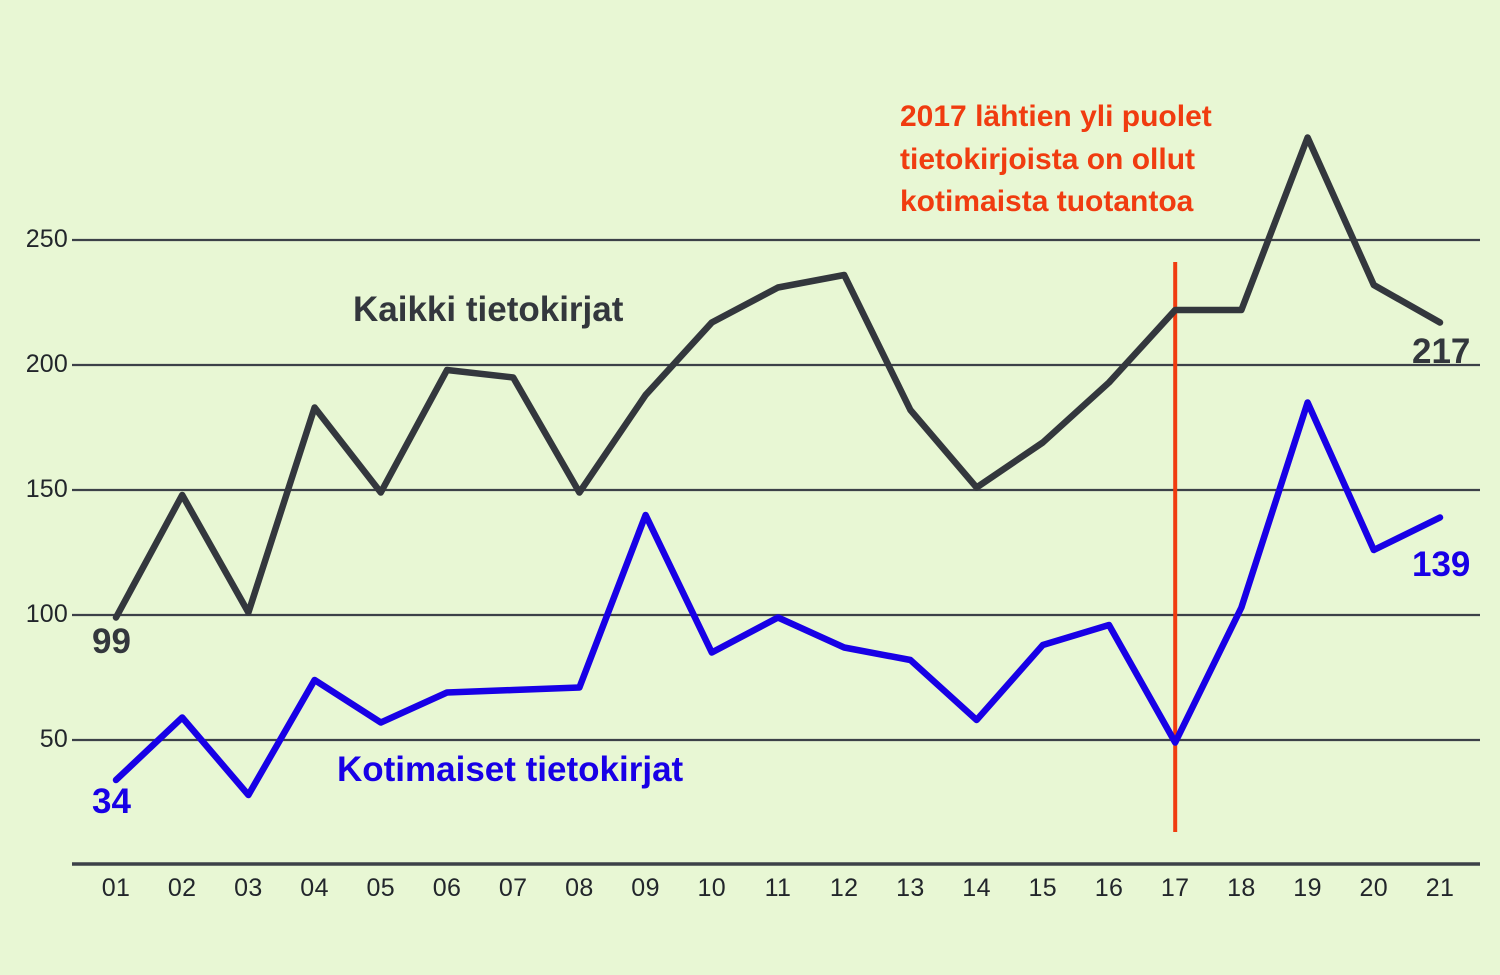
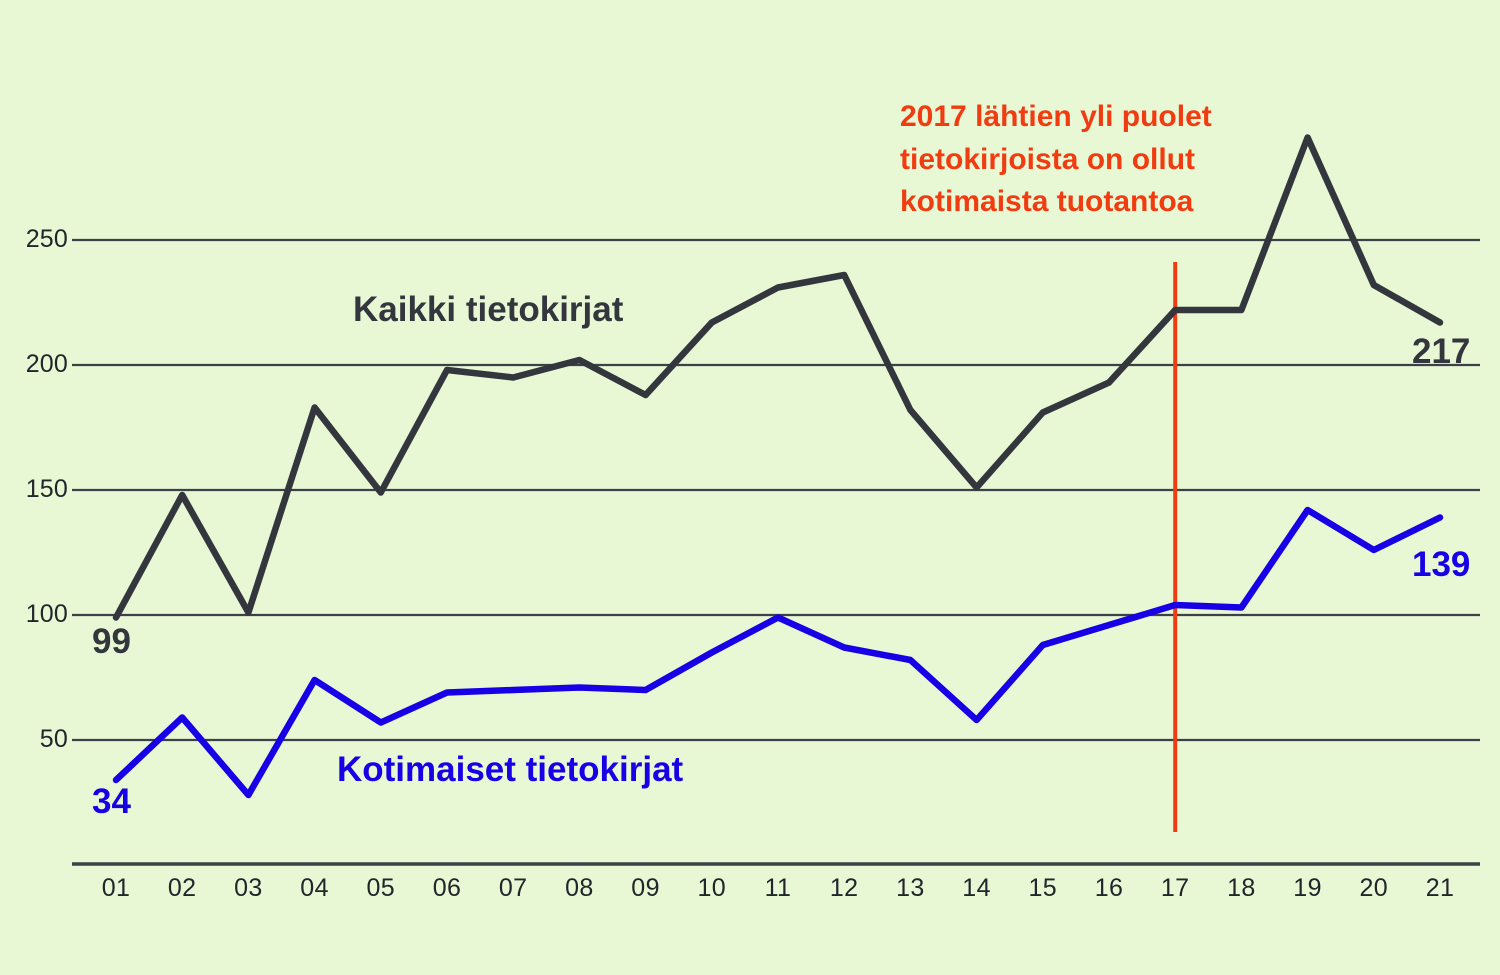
Kaikki tietokirjat/08: 149 -> 202
Kotimaiset tietokirjat/09: 140 -> 70
Kaikki tietokirjat/15: 169 -> 181
Kotimaiset tietokirjat/17: 49 -> 104
Kotimaiset tietokirjat/19: 185 -> 142
